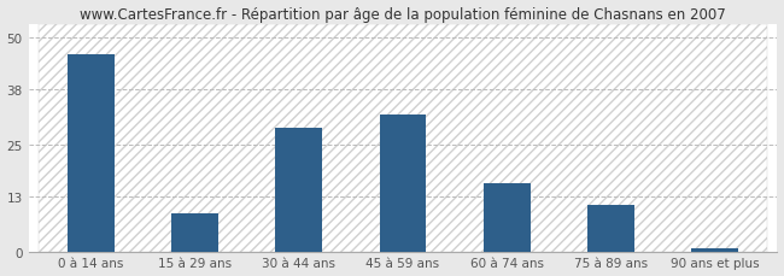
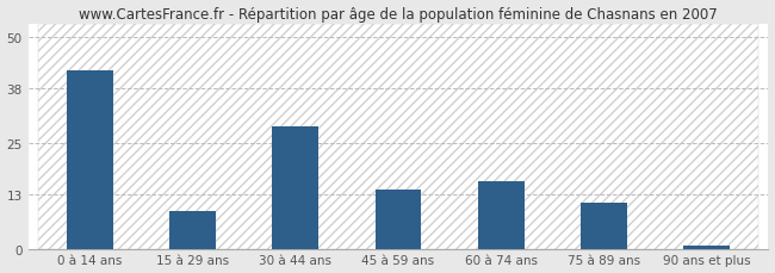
0 à 14 ans: 46 -> 42
45 à 59 ans: 32 -> 14
